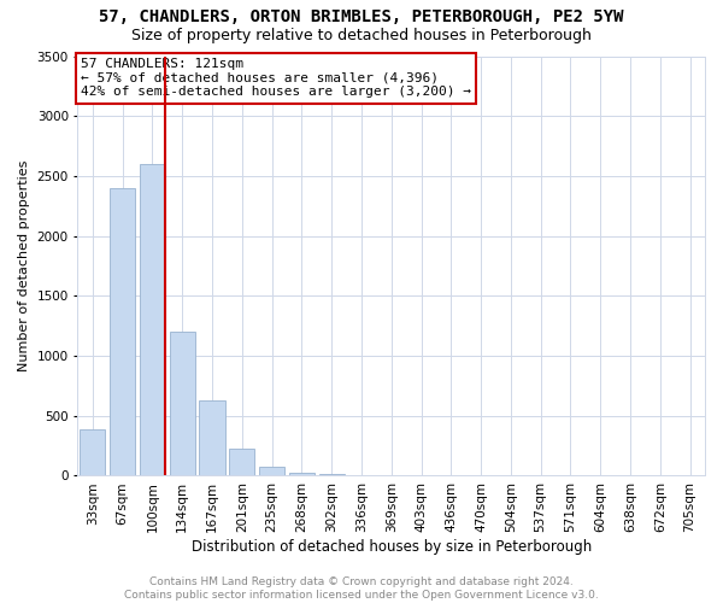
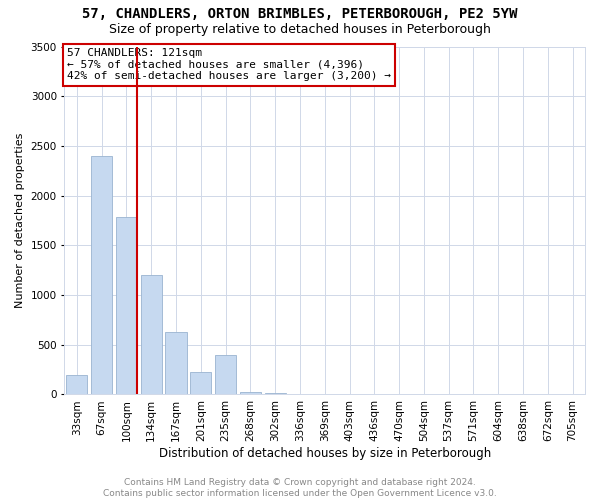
33sqm: 390 -> 200
100sqm: 2600 -> 1780
235sqm: 80 -> 400
